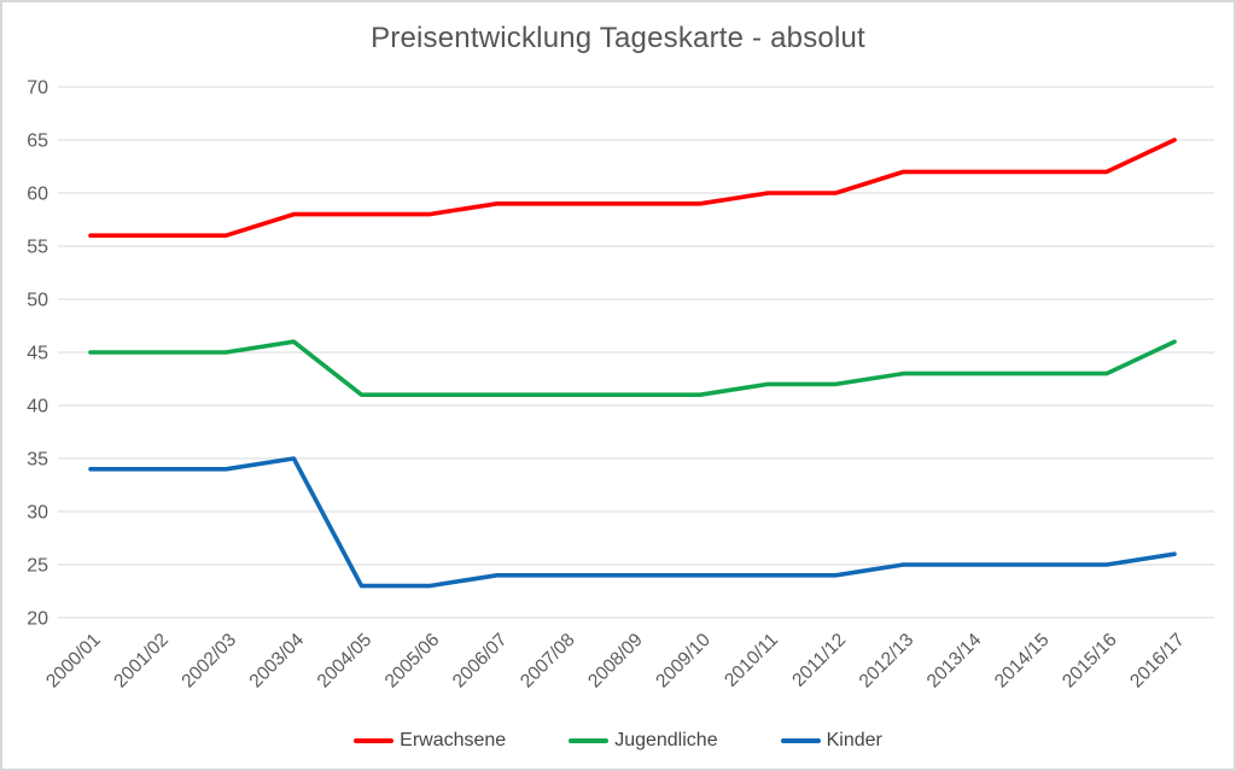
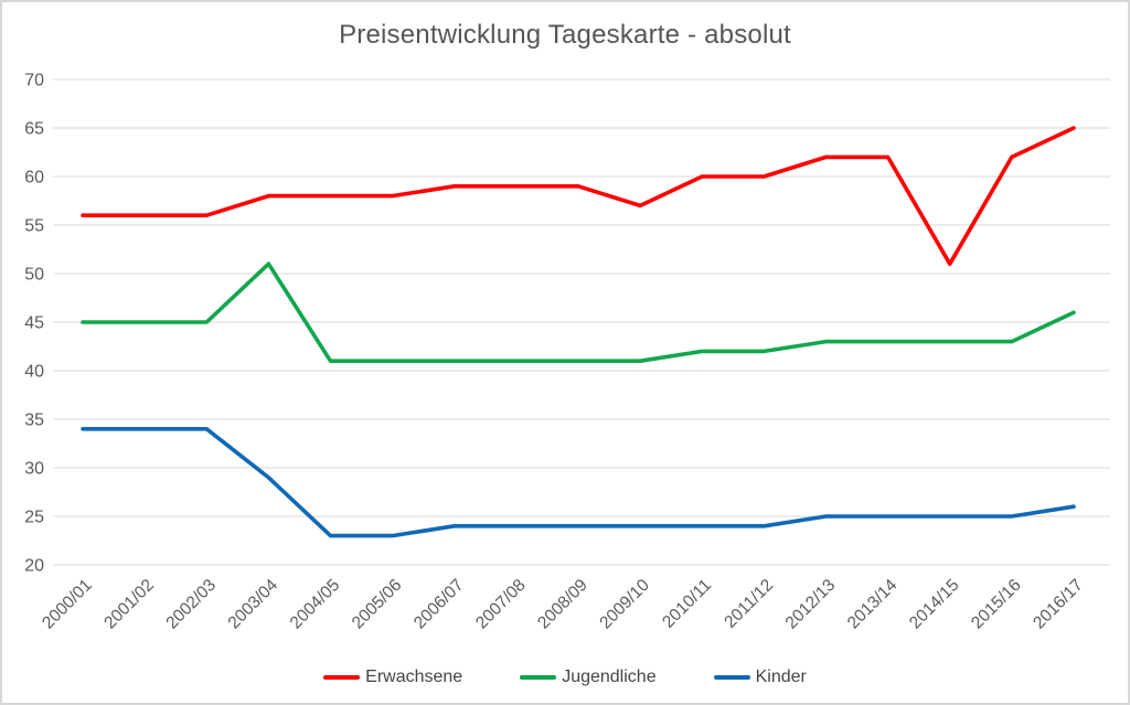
Jugendliche/2003/04: 46 -> 51
Kinder/2003/04: 35 -> 29
Erwachsene/2009/10: 59 -> 57
Erwachsene/2014/15: 62 -> 51
